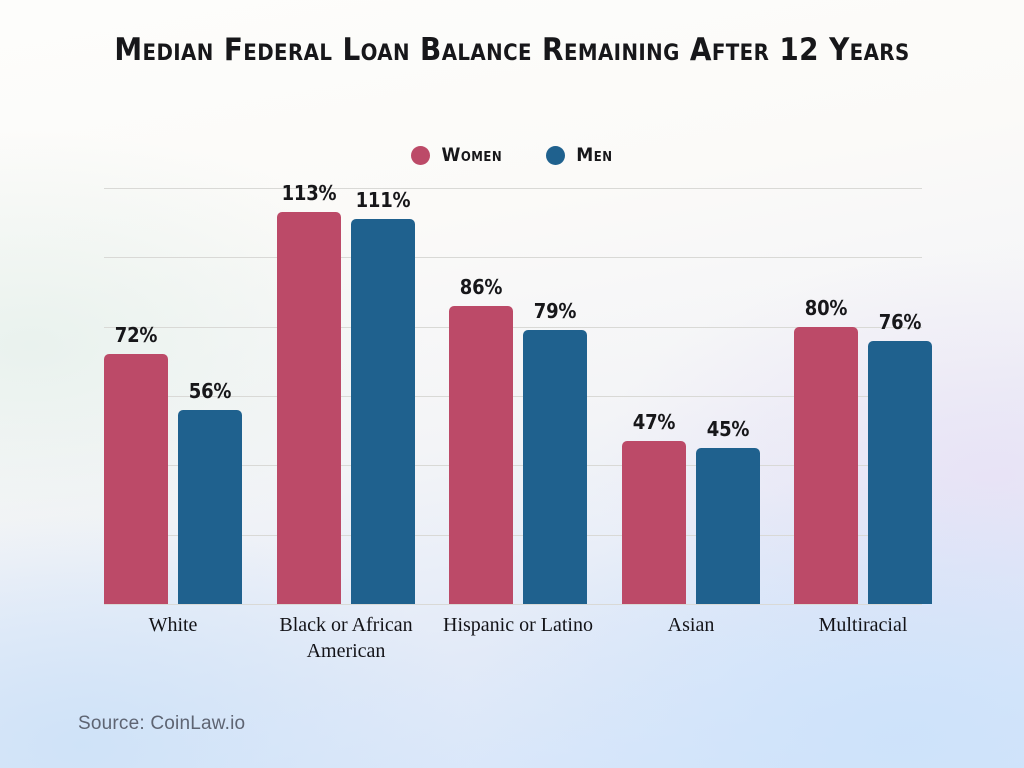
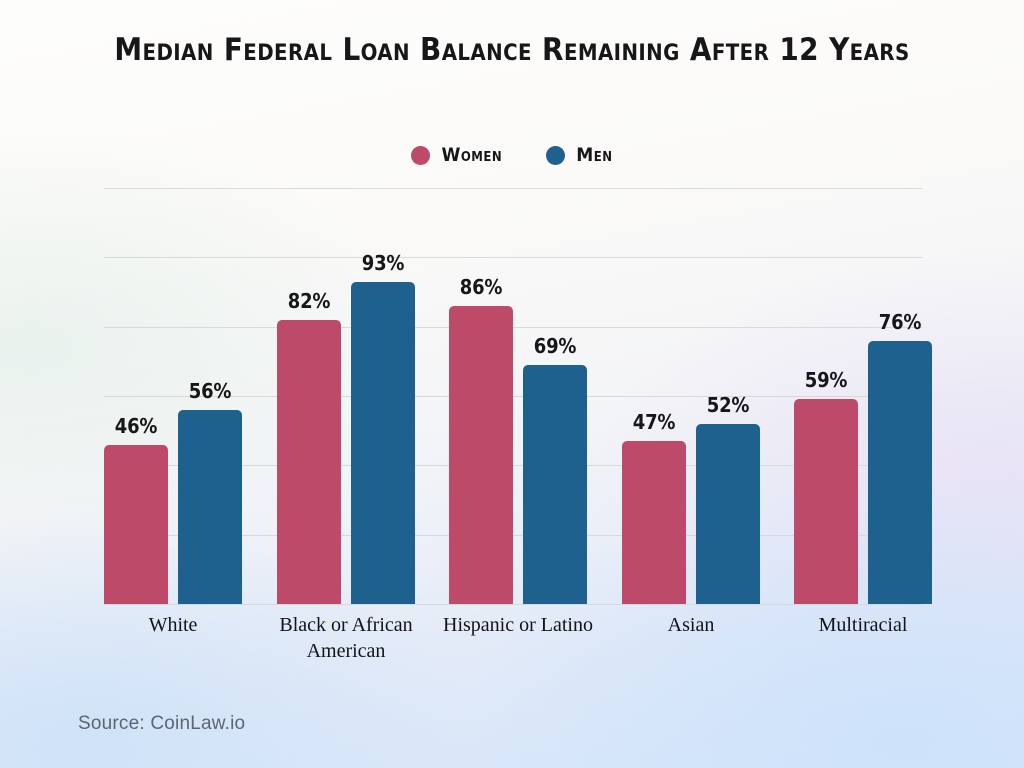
Women/White: 72% -> 46%
Women/Black or African American: 113% -> 82%
Men/Black or African American: 111% -> 93%
Men/Hispanic or Latino: 79% -> 69%
Men/Asian: 45% -> 52%
Women/Multiracial: 80% -> 59%
